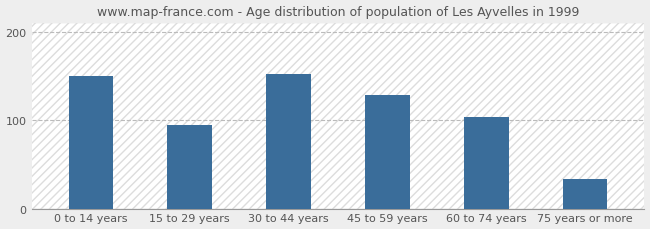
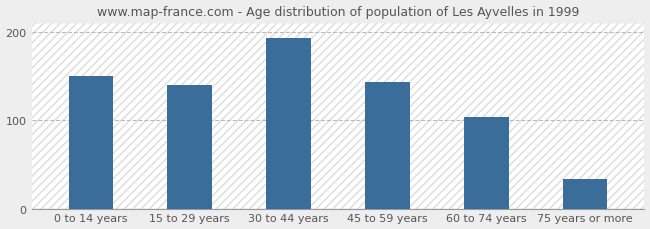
15 to 29 years: 94 -> 140
30 to 44 years: 152 -> 193
45 to 59 years: 128 -> 143
